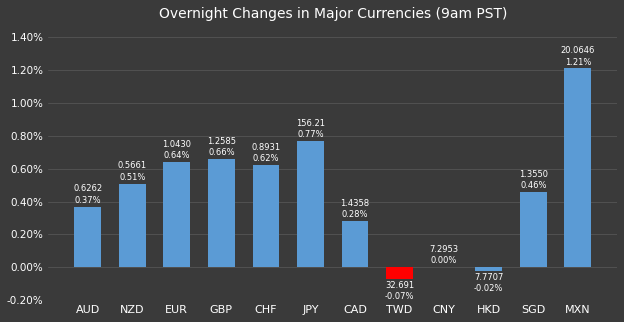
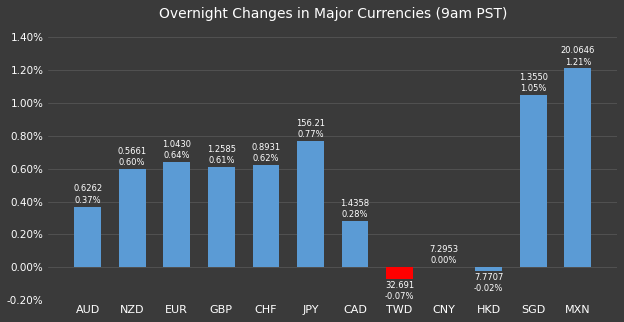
NZD: 0.51% -> 0.60%
GBP: 0.66% -> 0.61%
SGD: 0.46% -> 1.05%
